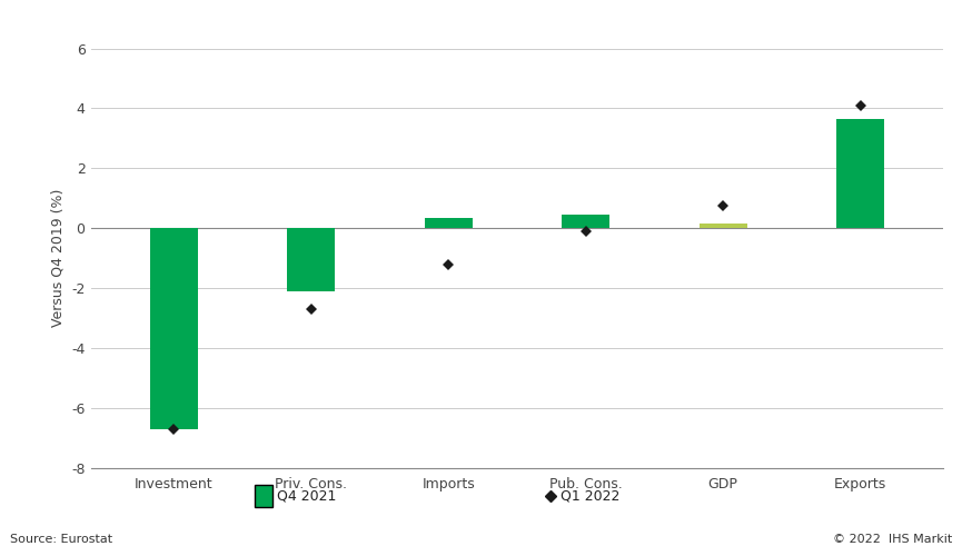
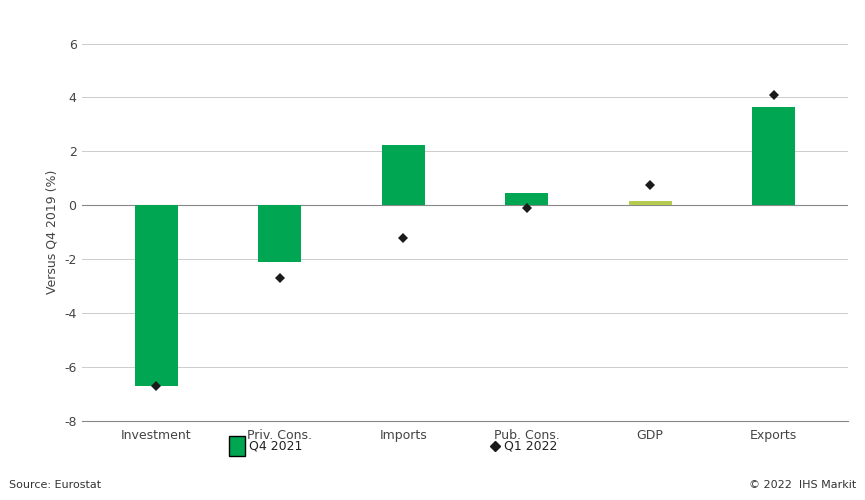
Imports: 0.35 -> 2.25
